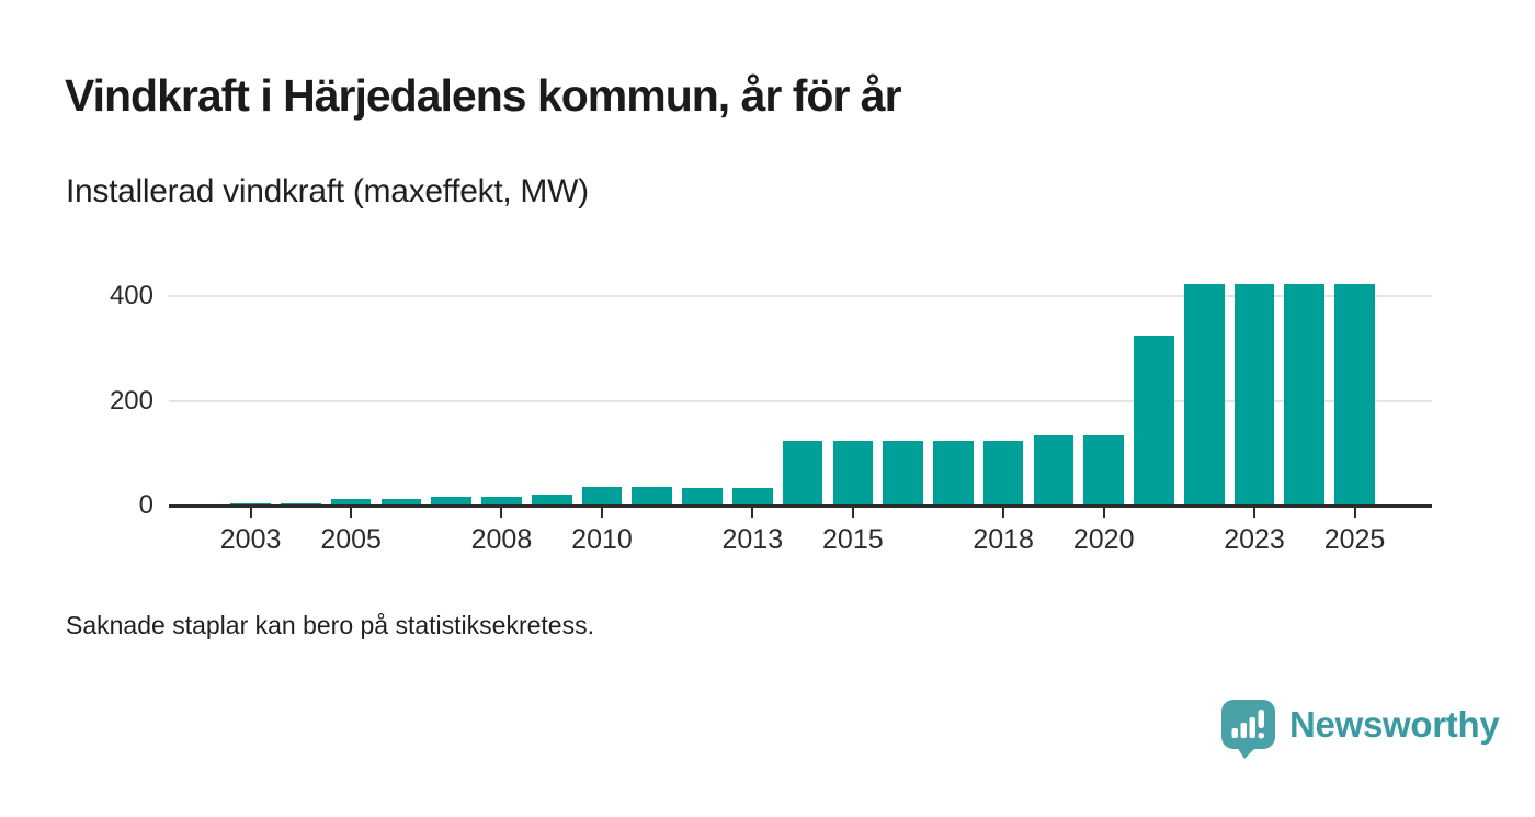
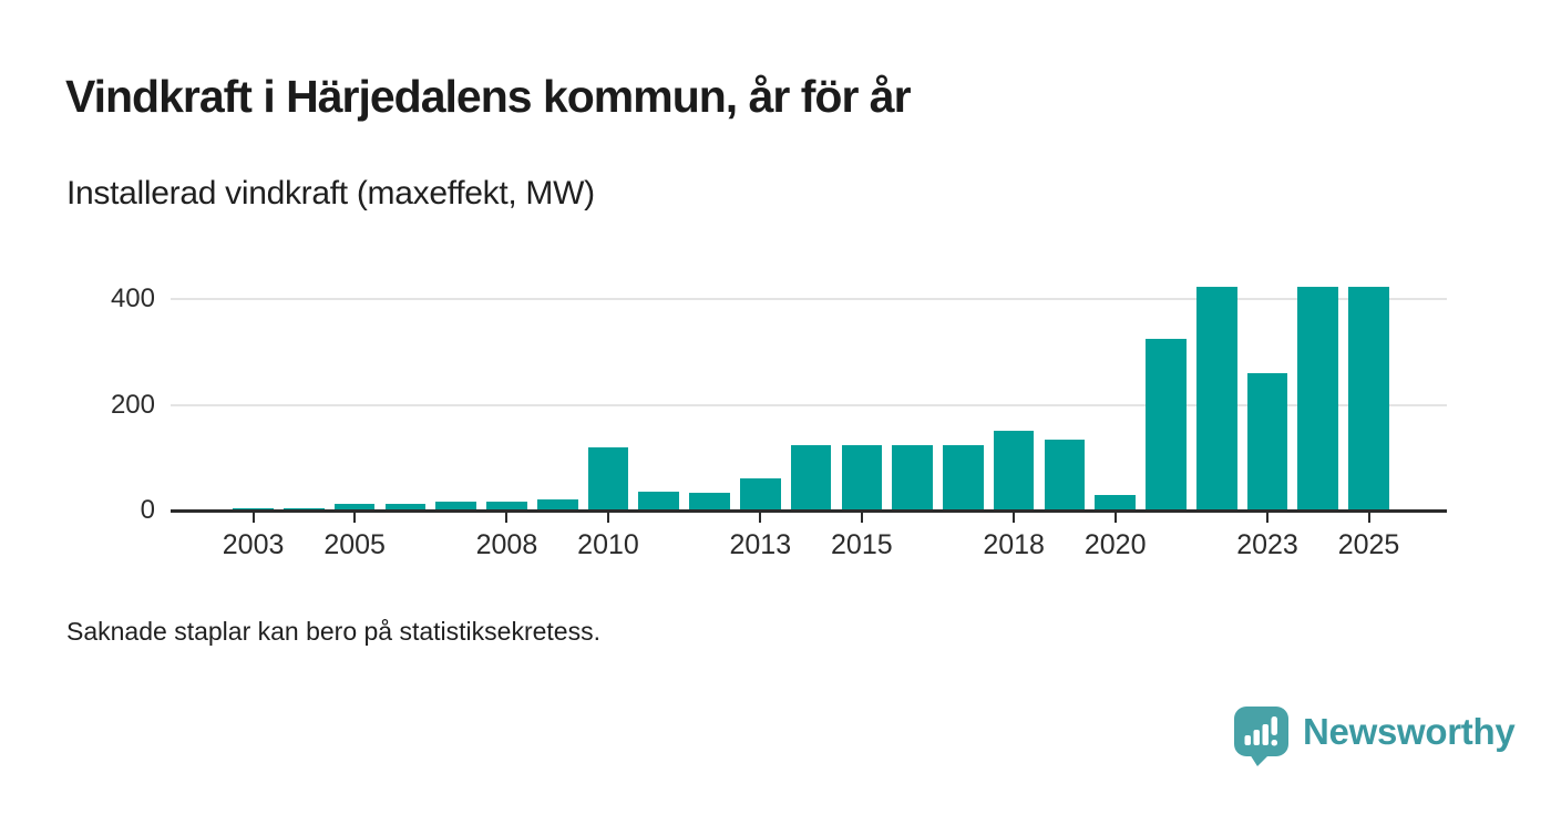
2010: 40 -> 120
2013: 30 -> 60
2018: 120 -> 150
2020: 130 -> 30
2023: 420 -> 260
